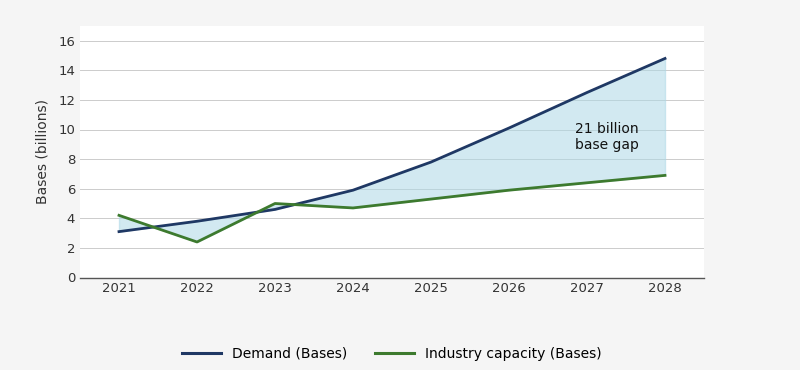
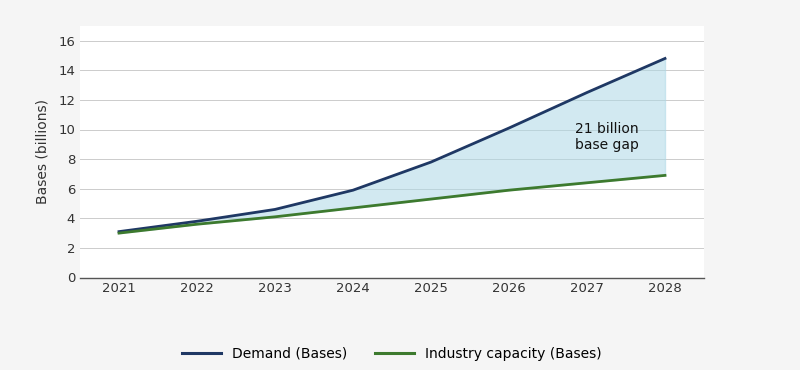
Industry capacity (Bases)/2021: 4.2 -> 3.0
Industry capacity (Bases)/2022: 2.4 -> 3.6
Industry capacity (Bases)/2023: 5.0 -> 4.1
